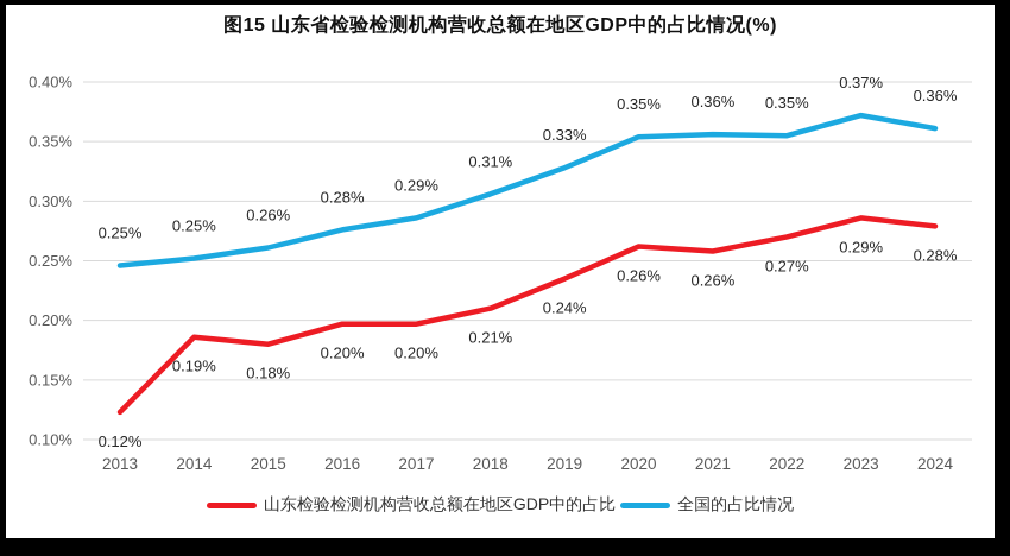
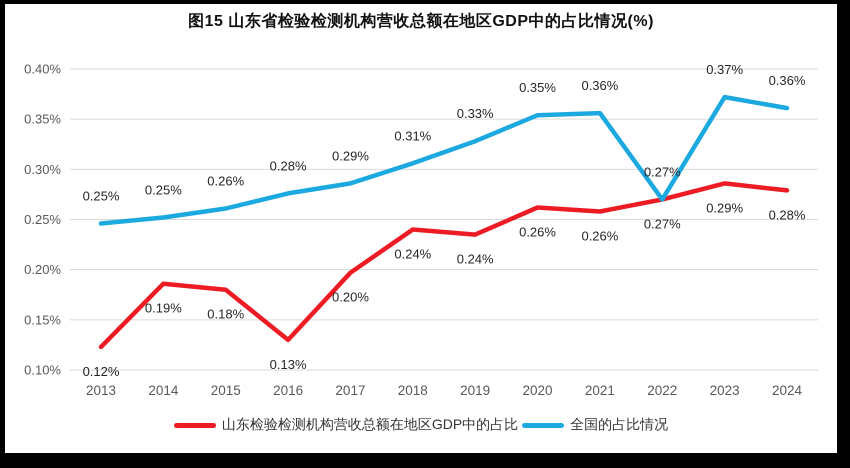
山东检验检测机构营收总额在地区GDP中的占比/2016: 0.20% -> 0.13%
山东检验检测机构营收总额在地区GDP中的占比/2018: 0.21% -> 0.24%
全国的占比情况/2022: 0.35% -> 0.27%
